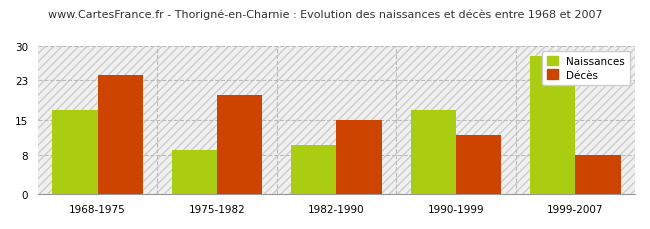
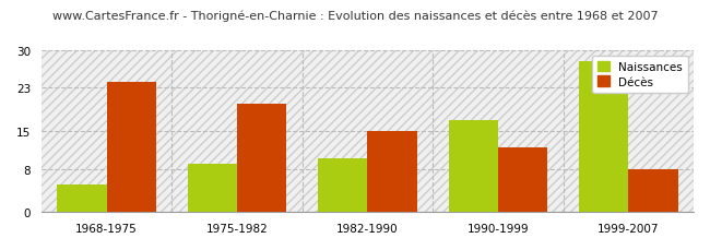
Naissances/1968-1975: 17 -> 5
